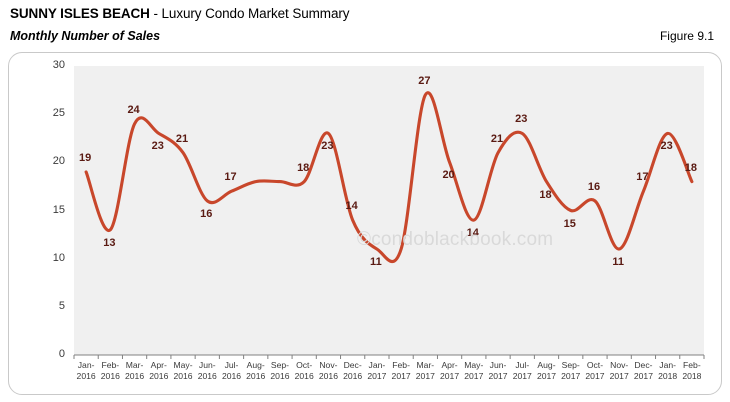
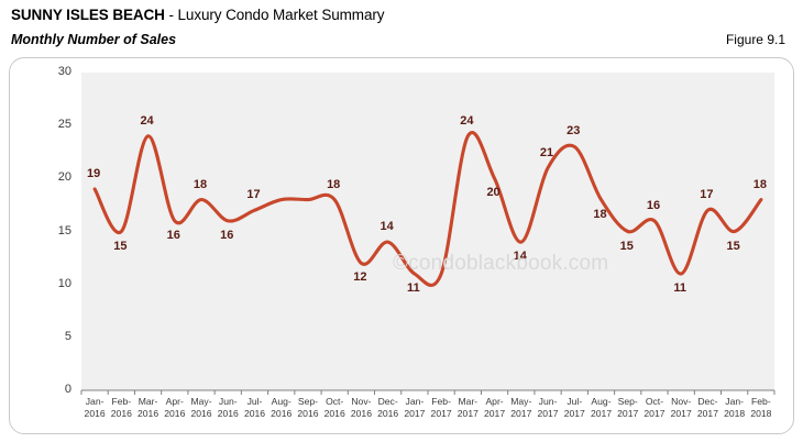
Feb- 2016: 13 -> 15
Apr- 2016: 23 -> 16
May- 2016: 21 -> 18
Nov- 2016: 23 -> 12
Mar- 2017: 27 -> 24
Jan- 2018: 23 -> 15
